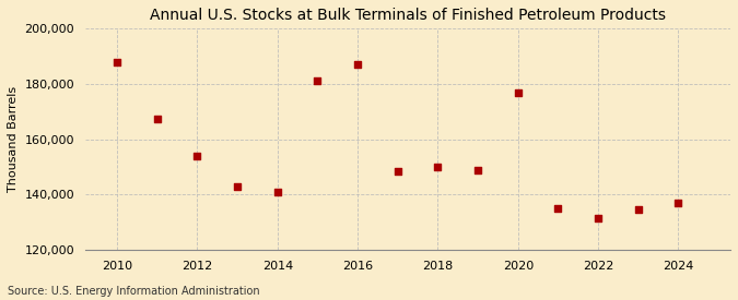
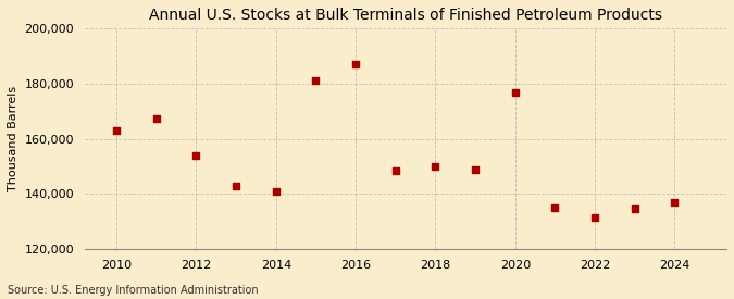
2010: 188,000 -> 163,000
